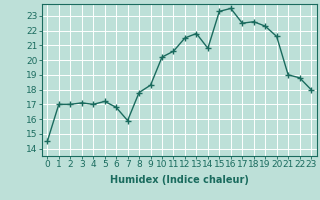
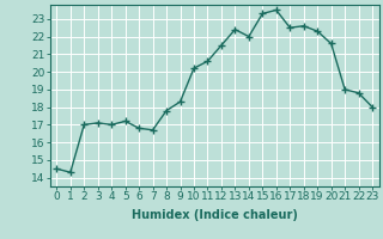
1: 17.0 -> 14.3
7: 15.9 -> 16.7
13: 21.8 -> 22.4
14: 20.8 -> 22.0
